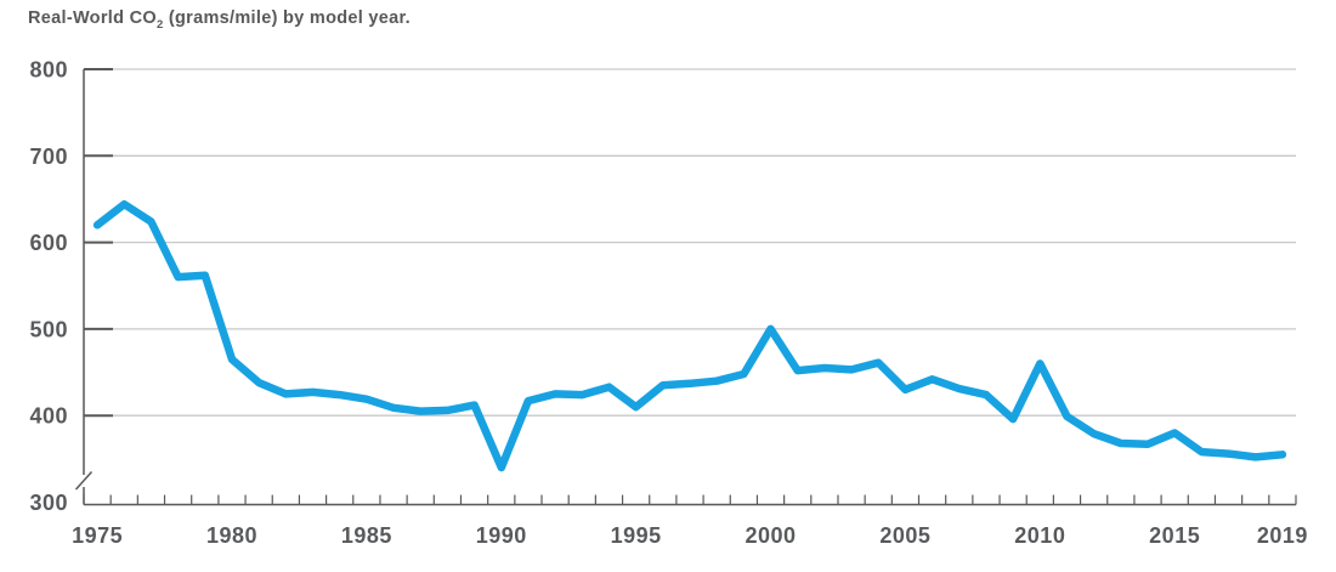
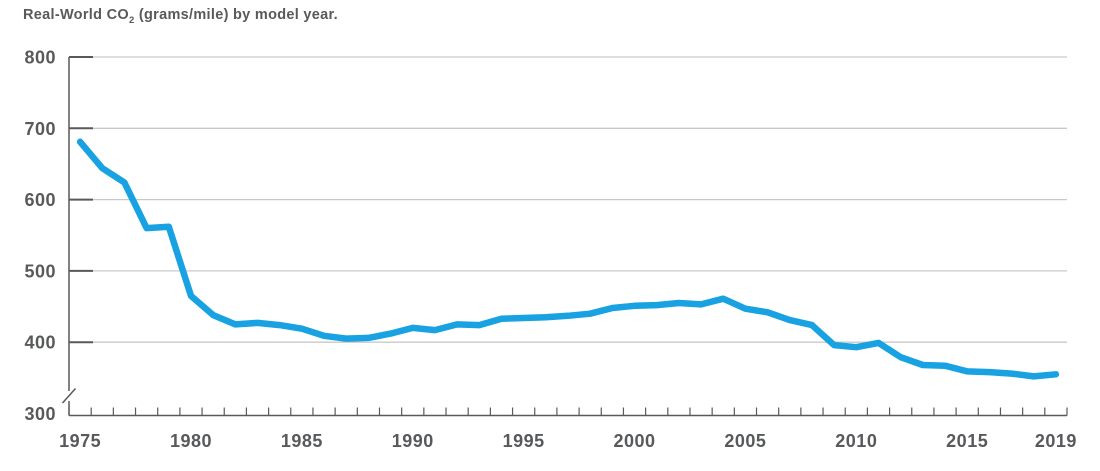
1975: 620 -> 680
1990: 340 -> 420
1995: 410 -> 430
2000: 500 -> 450
2005: 430 -> 450
2010: 460 -> 390
2015: 380 -> 360
